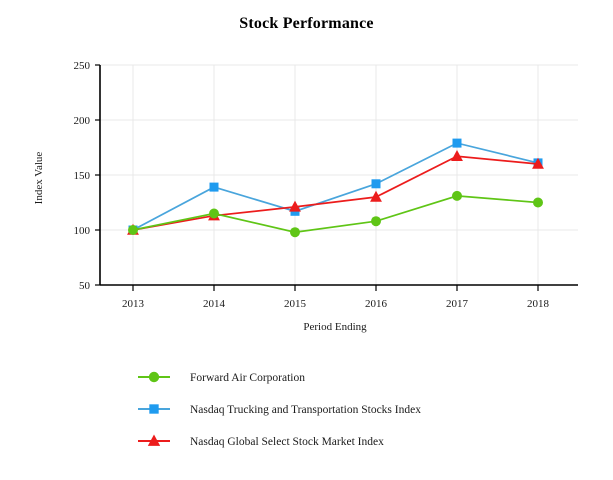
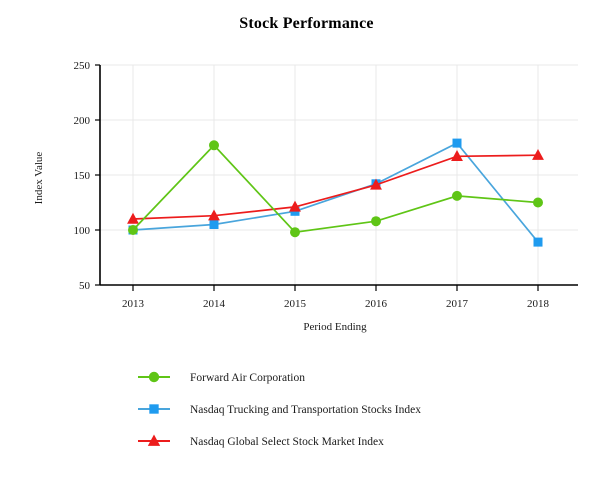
Nasdaq Global Select Stock Market Index/2013: 100 -> 110
Forward Air Corporation/2014: 115 -> 177
Nasdaq Trucking and Transportation Stocks Index/2014: 139 -> 105
Nasdaq Global Select Stock Market Index/2016: 130 -> 141
Nasdaq Trucking and Transportation Stocks Index/2018: 161 -> 89
Nasdaq Global Select Stock Market Index/2018: 160 -> 168
